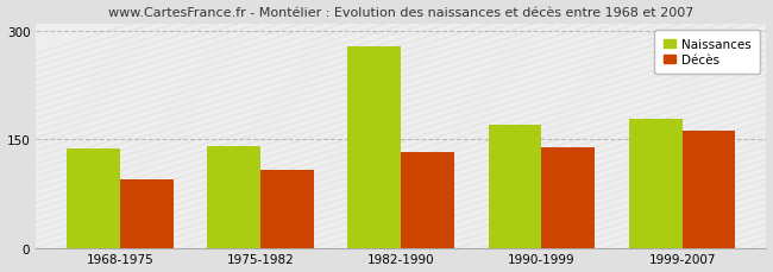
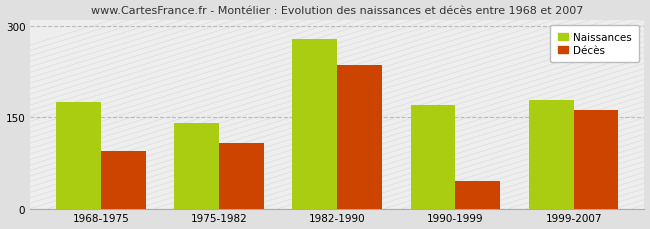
Naissances/1968-1975: 137 -> 174
Décès/1982-1990: 132 -> 236
Décès/1990-1999: 138 -> 46
